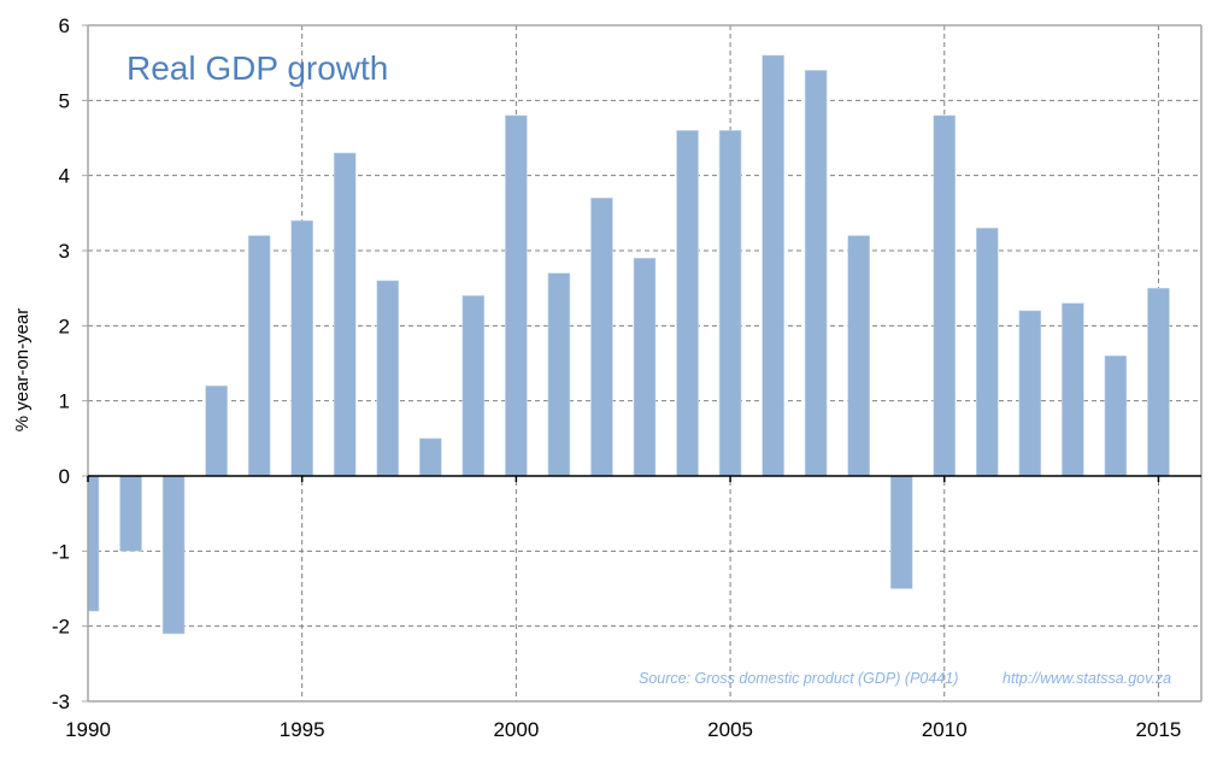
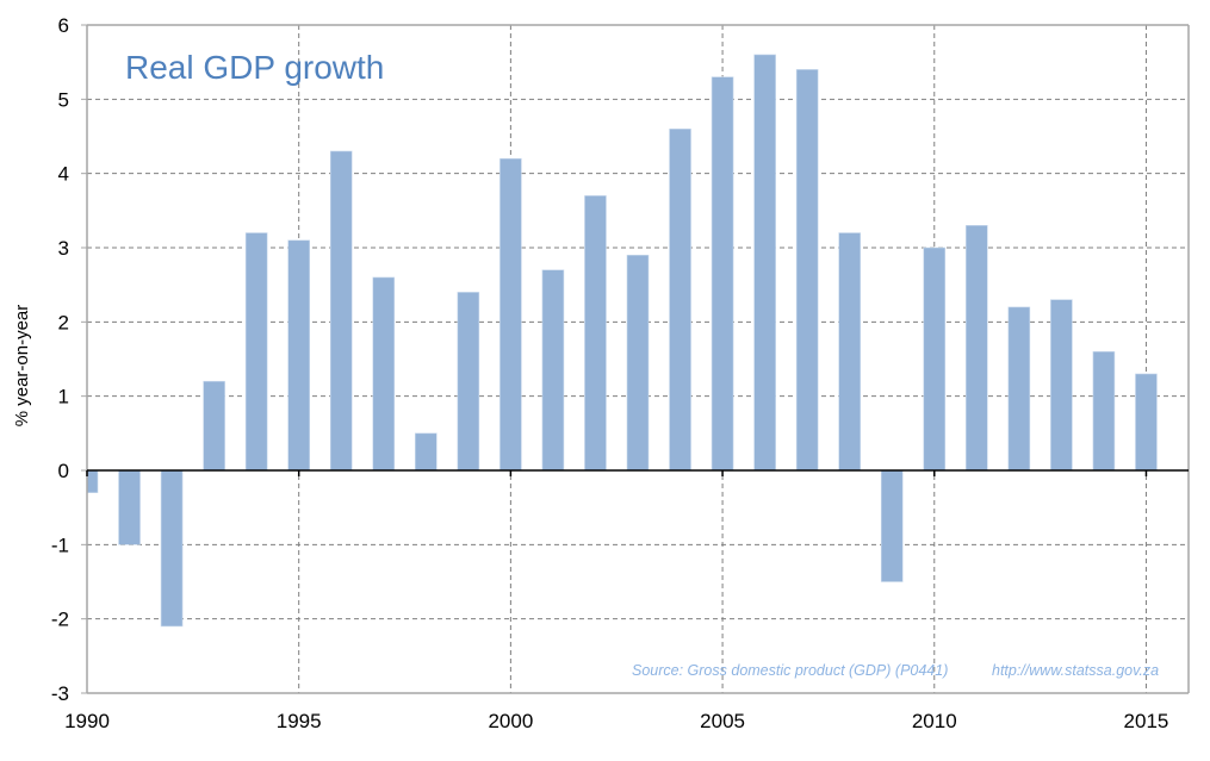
1990: -1.8 -> -0.3
1995: 3.4 -> 3.1
2000: 4.8 -> 4.2
2005: 4.6 -> 5.3
2010: 4.8 -> 3.0
2015: 2.5 -> 1.3
